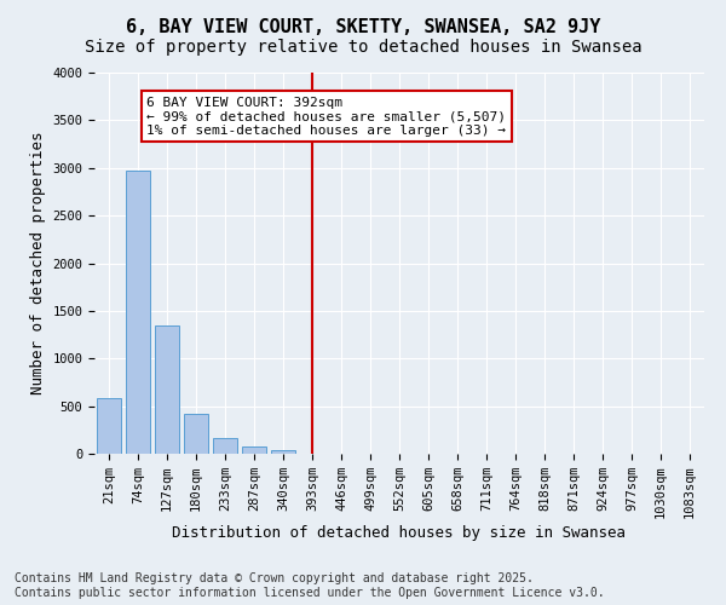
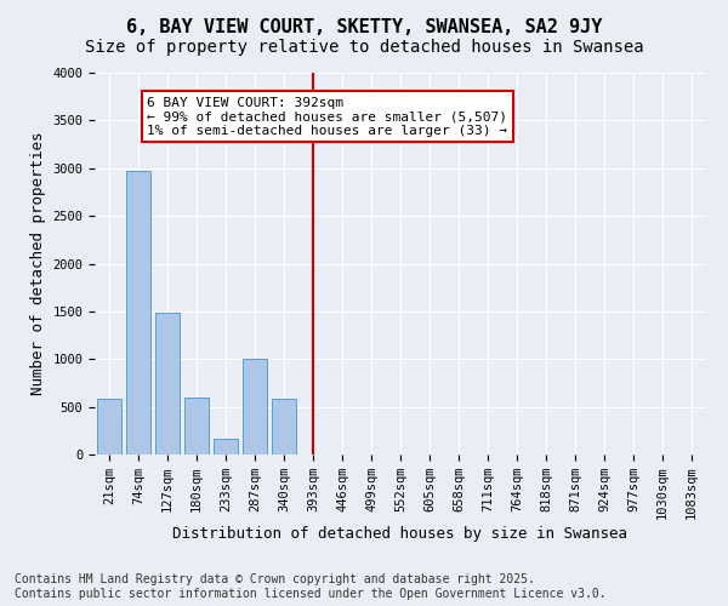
127sqm: 1350 -> 1480
180sqm: 420 -> 600
287sqm: 80 -> 1000
340sqm: 40 -> 580
